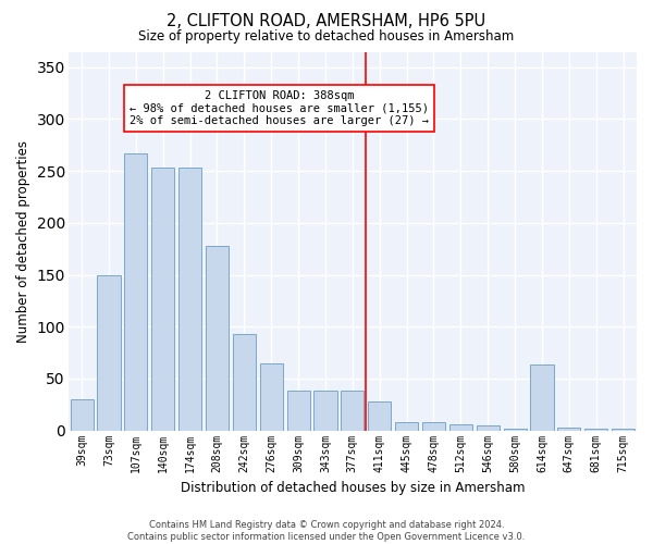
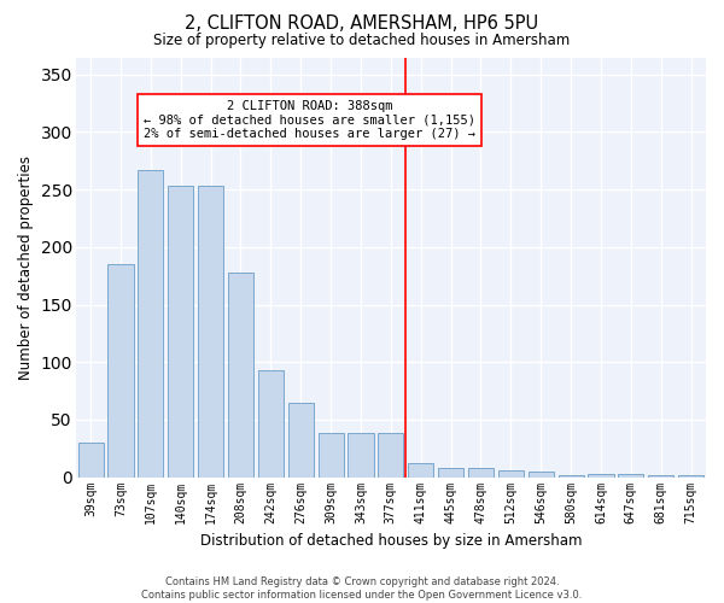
73sqm: 150 -> 185
411sqm: 28 -> 12
614sqm: 64 -> 3
